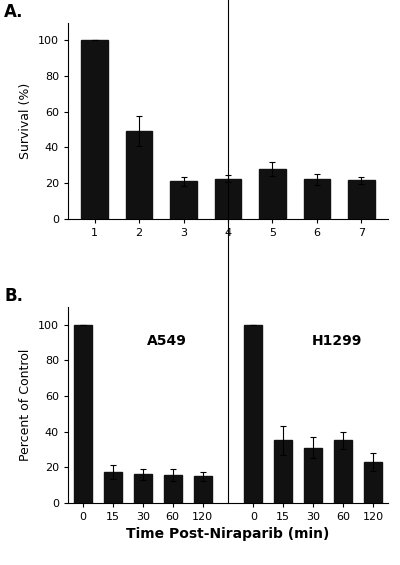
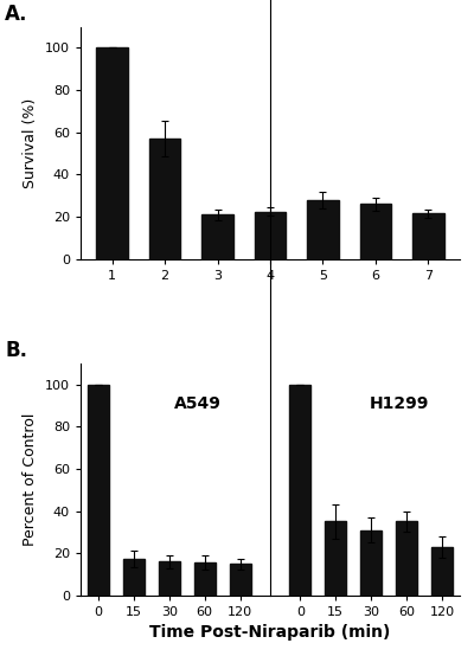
2: 49 -> 57
6: 22 -> 26
